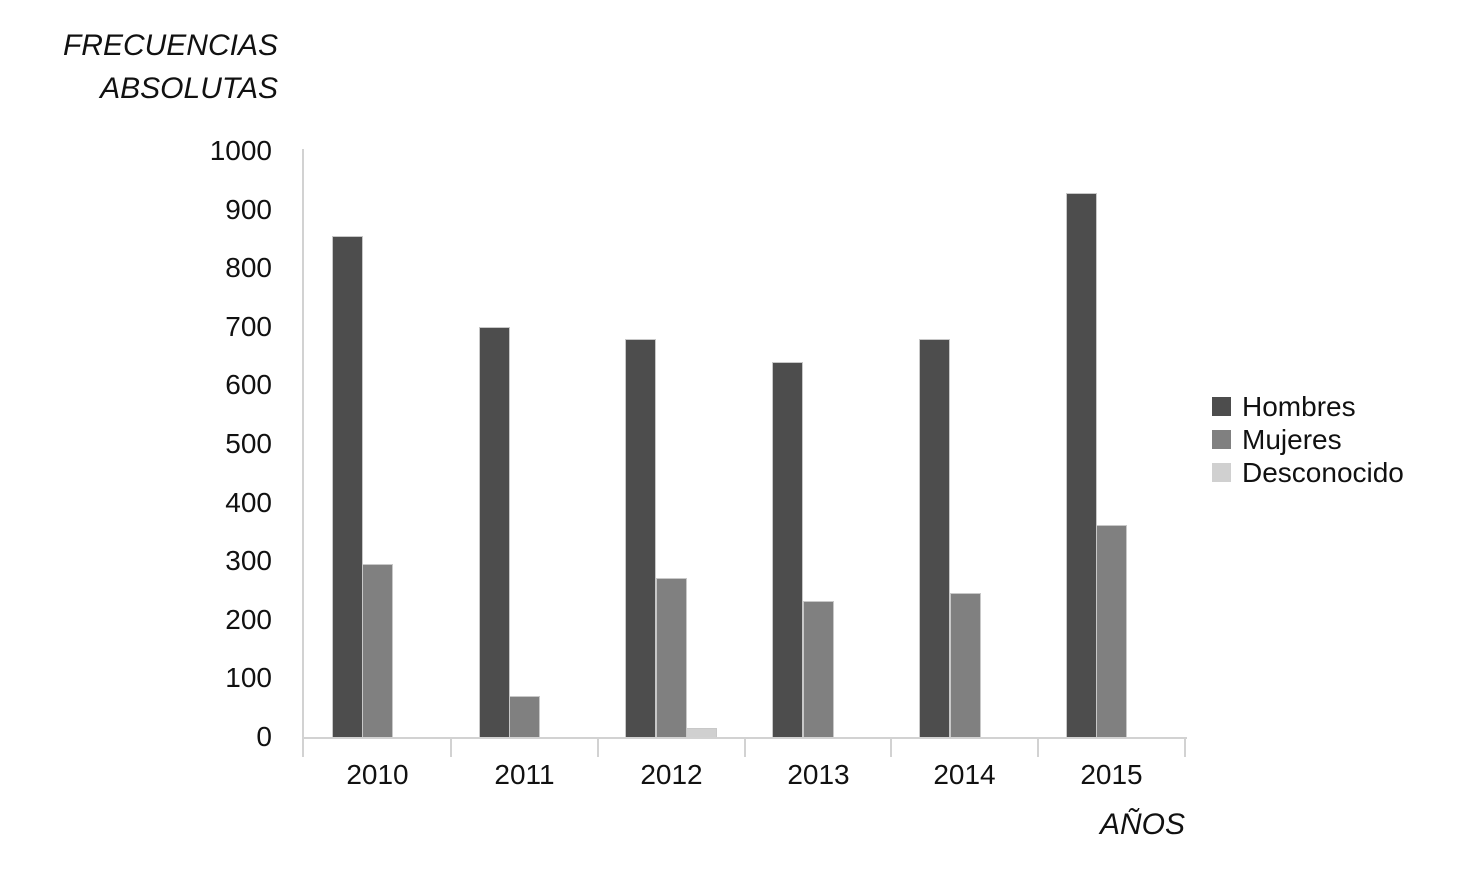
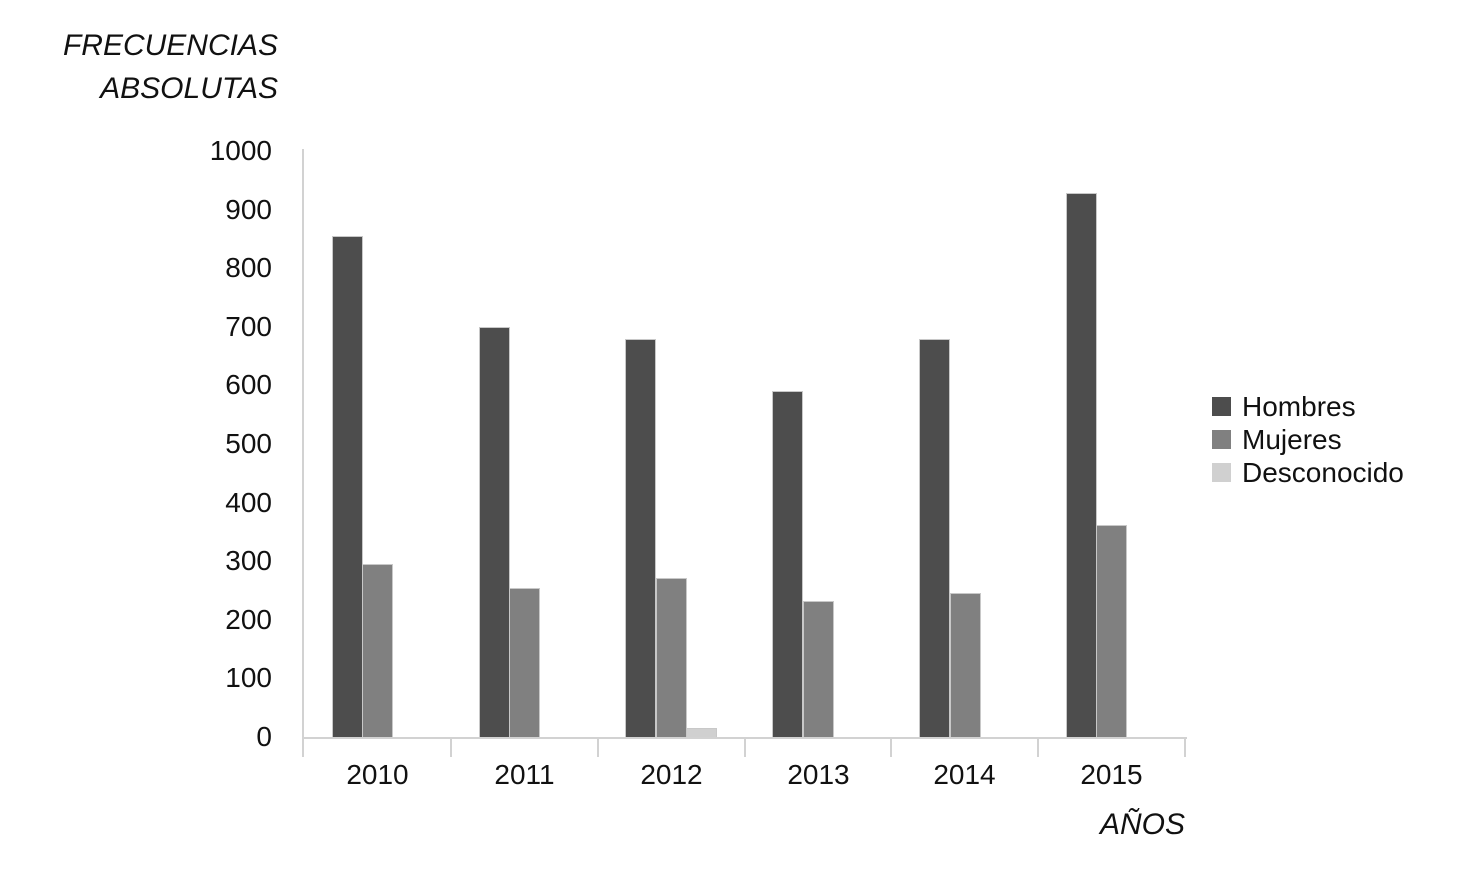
Mujeres/2011: 70 -> 260
Hombres/2013: 640 -> 590
